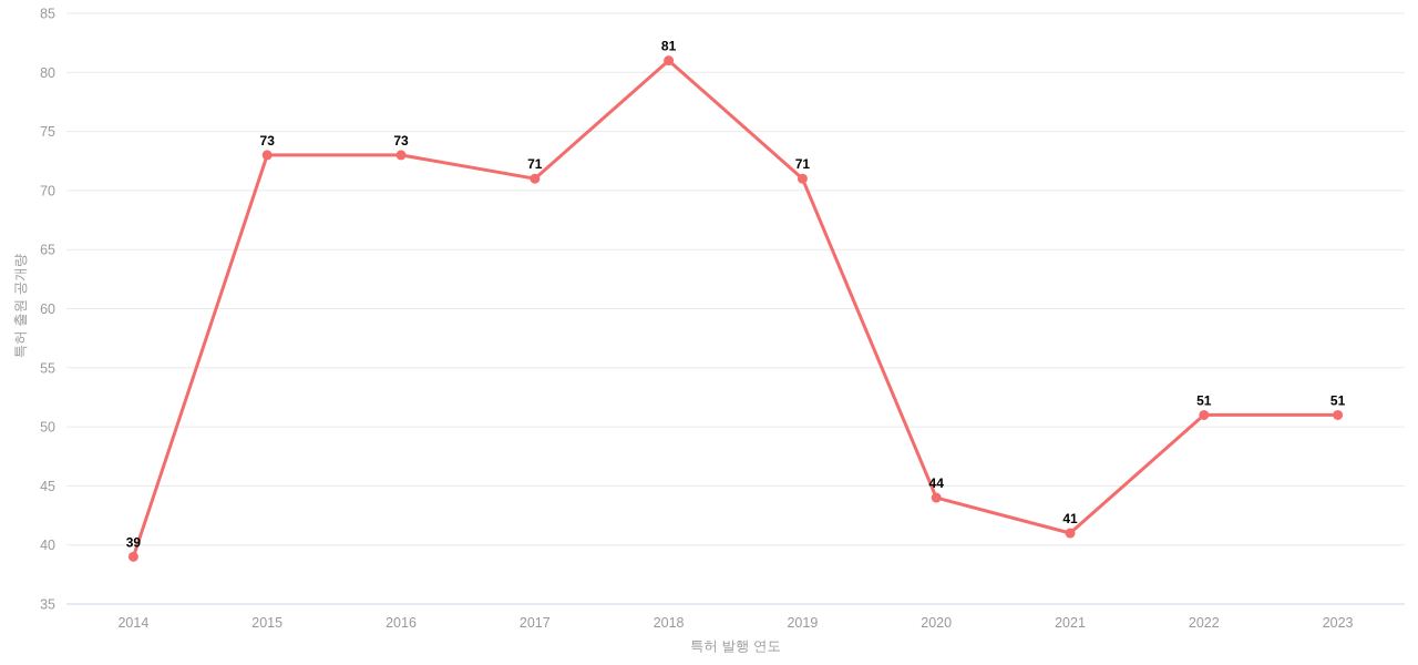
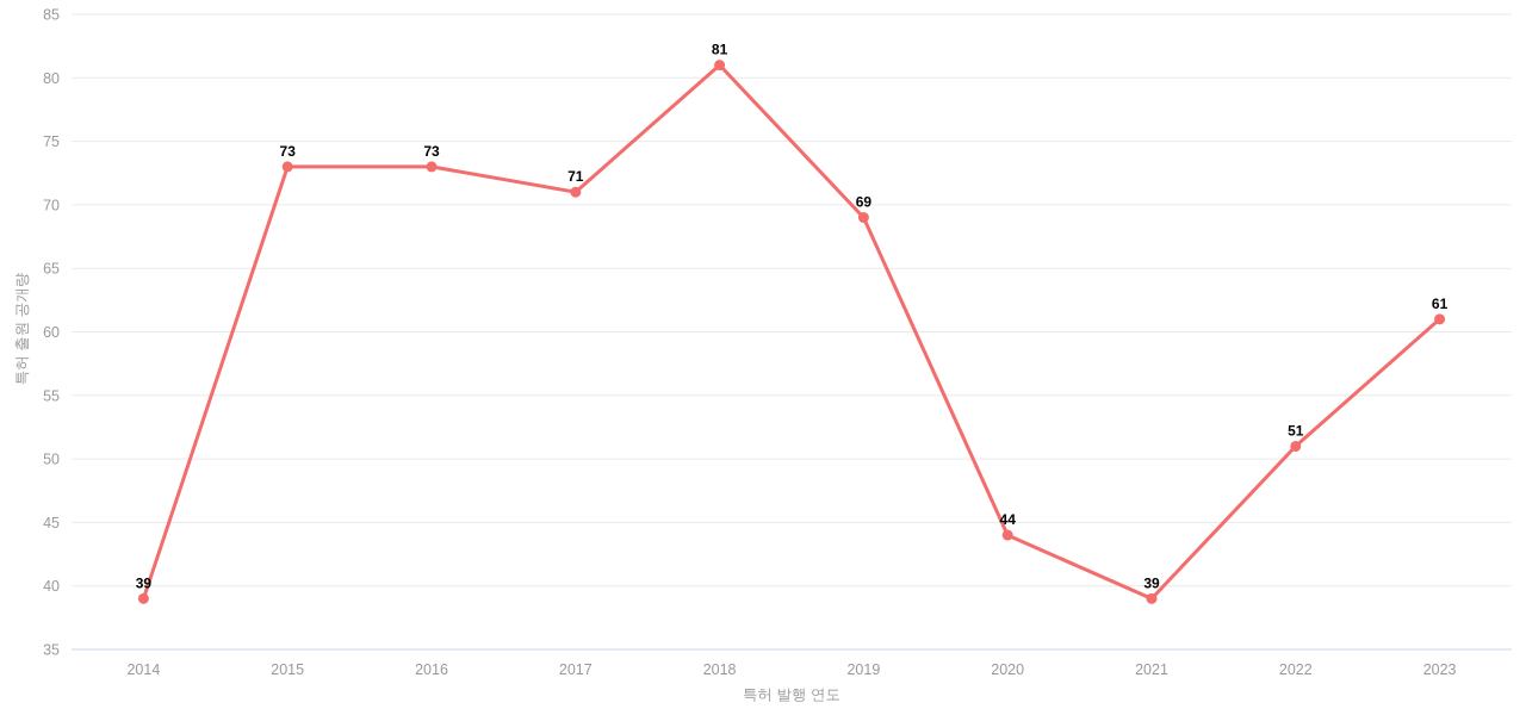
2019: 71 -> 69
2021: 41 -> 39
2023: 51 -> 61
